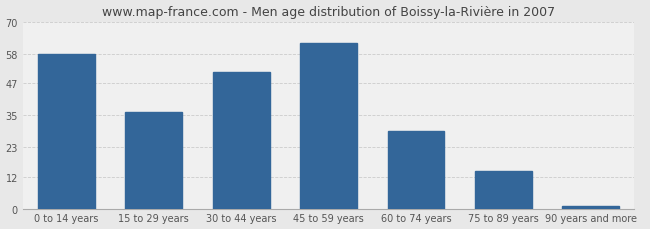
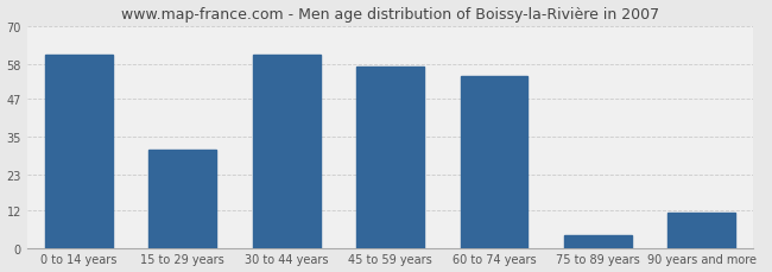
0 to 14 years: 58 -> 61
15 to 29 years: 36 -> 31
30 to 44 years: 51 -> 61
45 to 59 years: 62 -> 57
60 to 74 years: 29 -> 54
75 to 89 years: 14 -> 4
90 years and more: 1 -> 11
